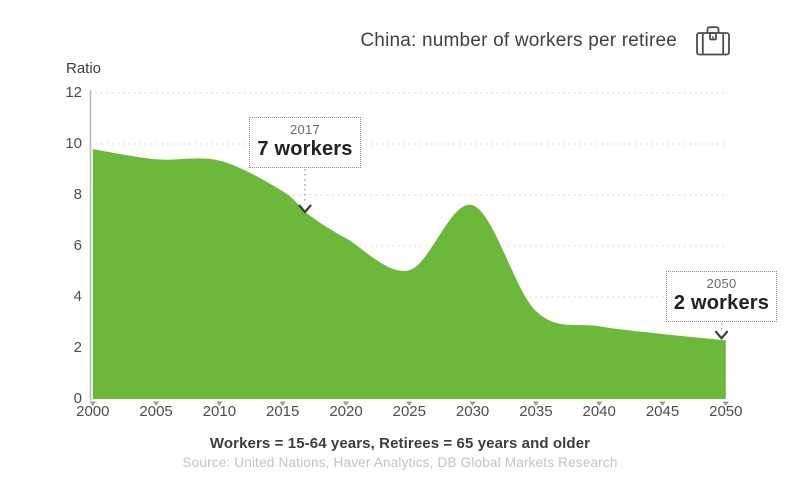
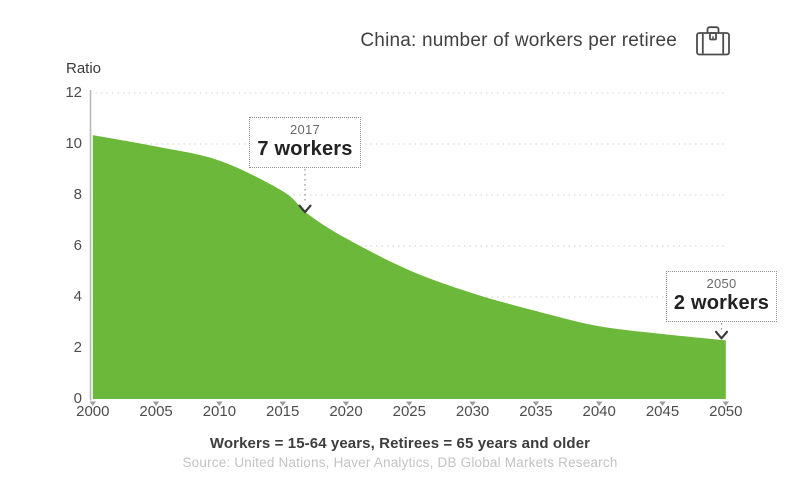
2000: 9.8 -> 10.3
2005: 9.4 -> 9.9
2030: 7.6 -> 4.2
